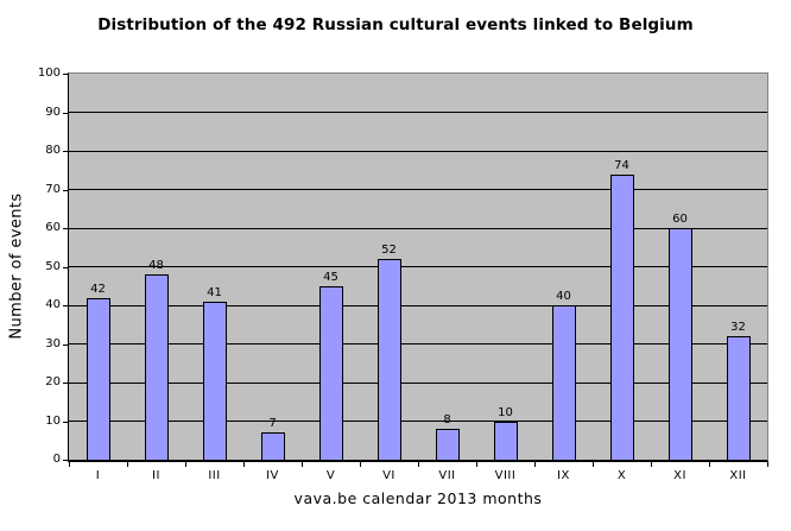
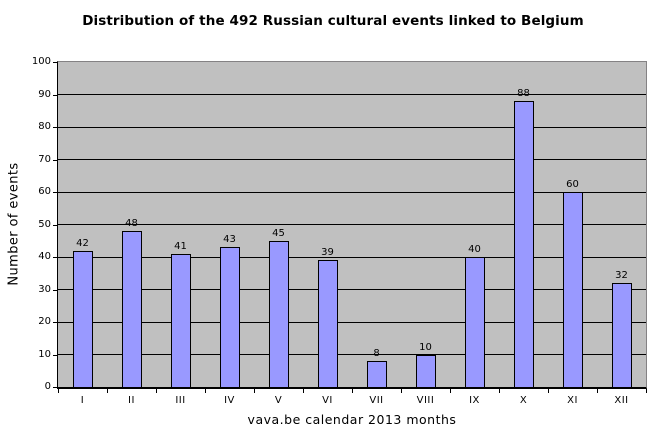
IV: 7 -> 43
VI: 52 -> 39
X: 74 -> 88
